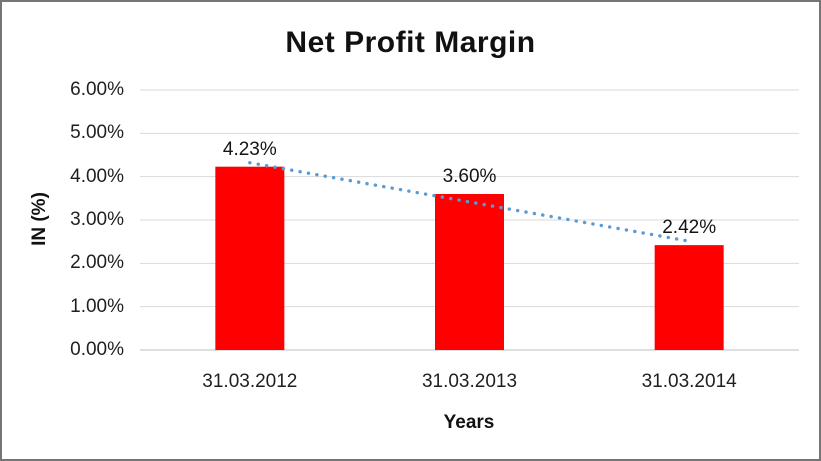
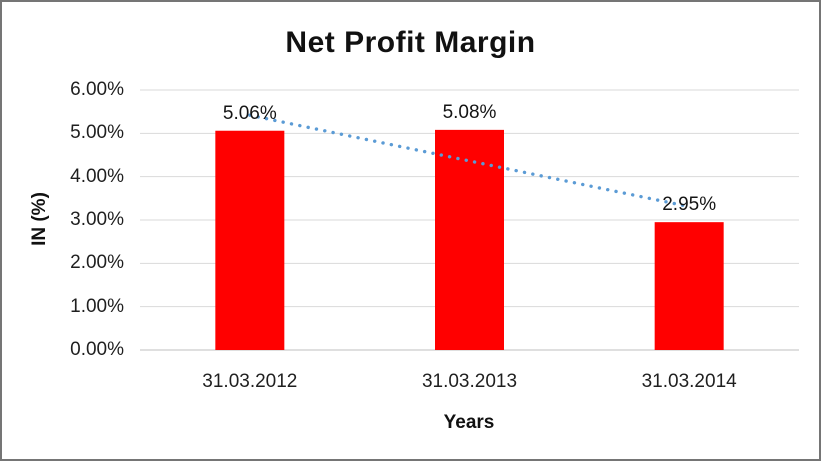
31.03.2012: 4.23% -> 5.06%
31.03.2013: 3.60% -> 5.08%
31.03.2014: 2.42% -> 2.95%
